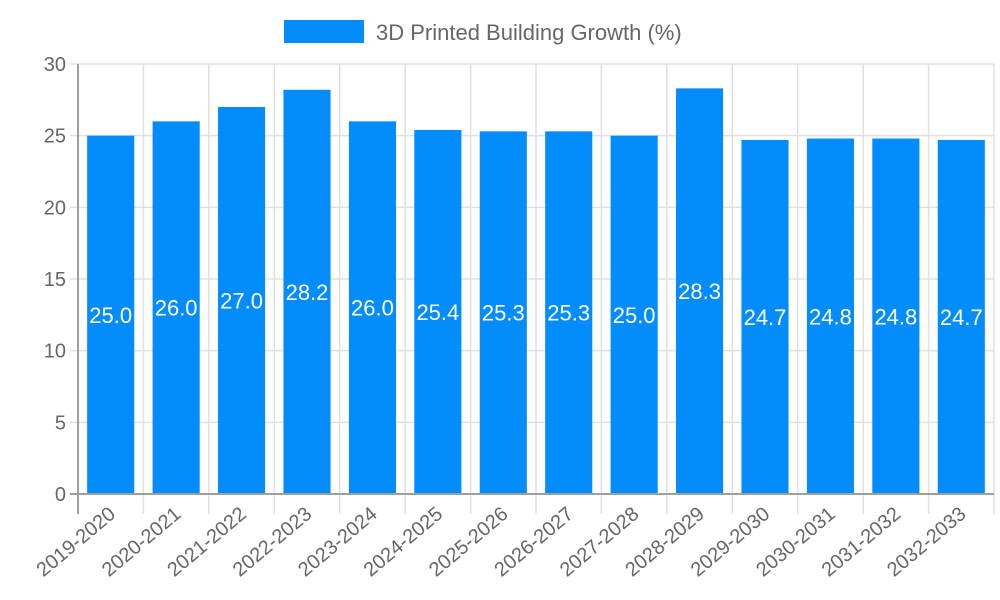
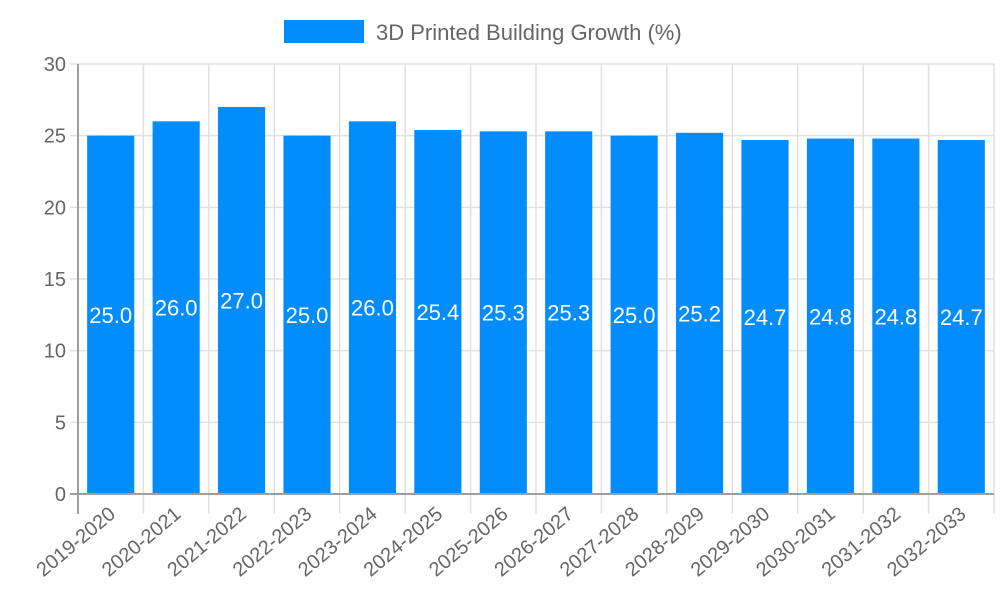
2022-2023: 28.2 -> 25.0
2028-2029: 28.3 -> 25.2
